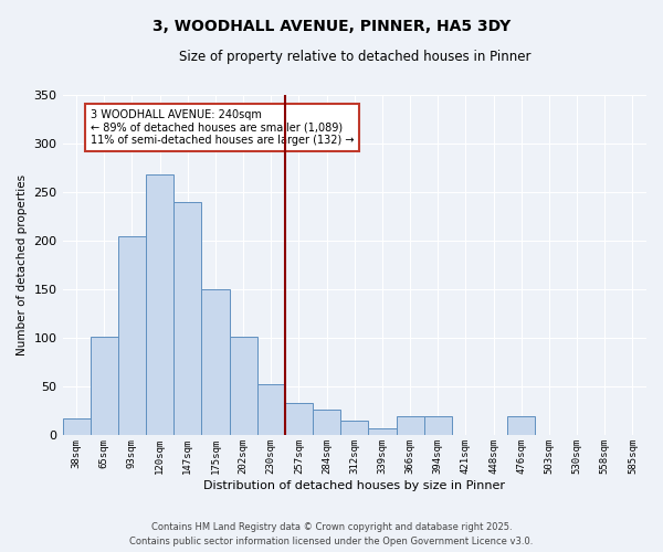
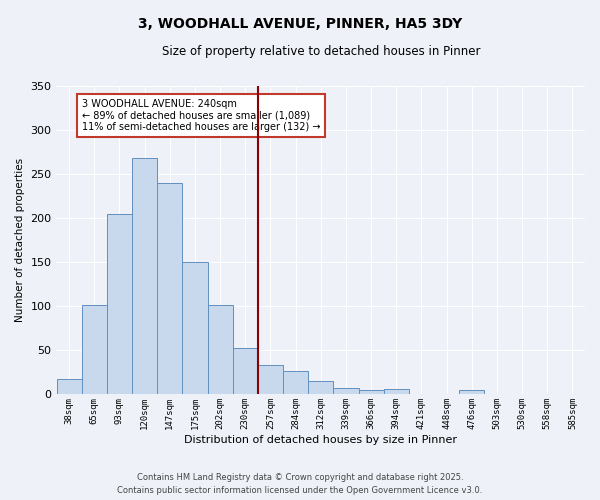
366sqm: 20 -> 5
394sqm: 20 -> 6
476sqm: 20 -> 5
